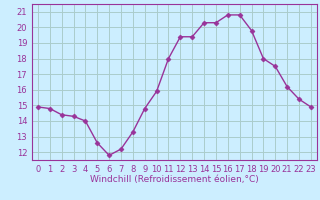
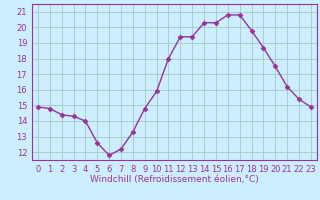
19: 18.0 -> 18.7
